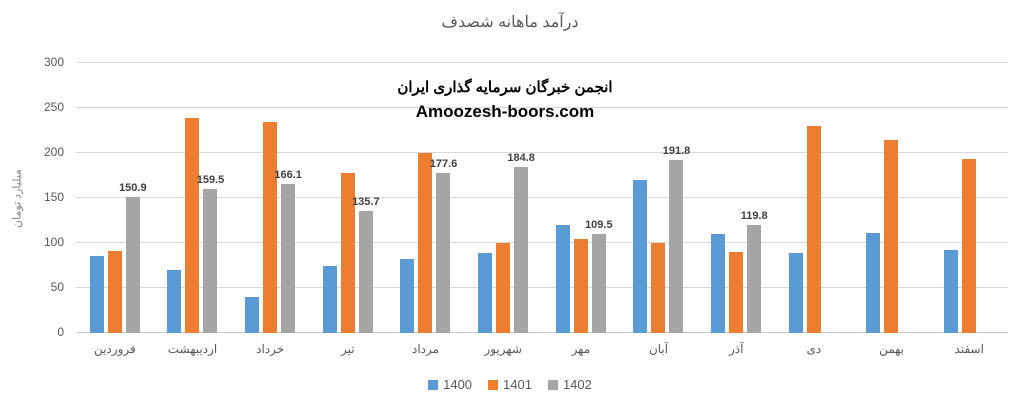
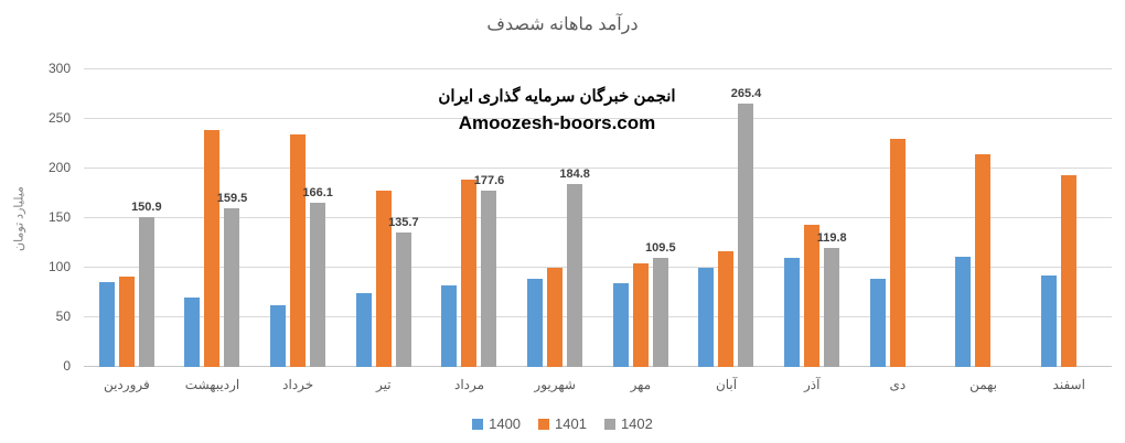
1400/خرداد: 40 -> 60
1401/مرداد: 200 -> 190
1400/مهر: 120 -> 80
1400/آبان: 170 -> 100
1401/آبان: 100 -> 120
1402/آبان: 191.8 -> 265.4
1401/آذر: 90 -> 140
